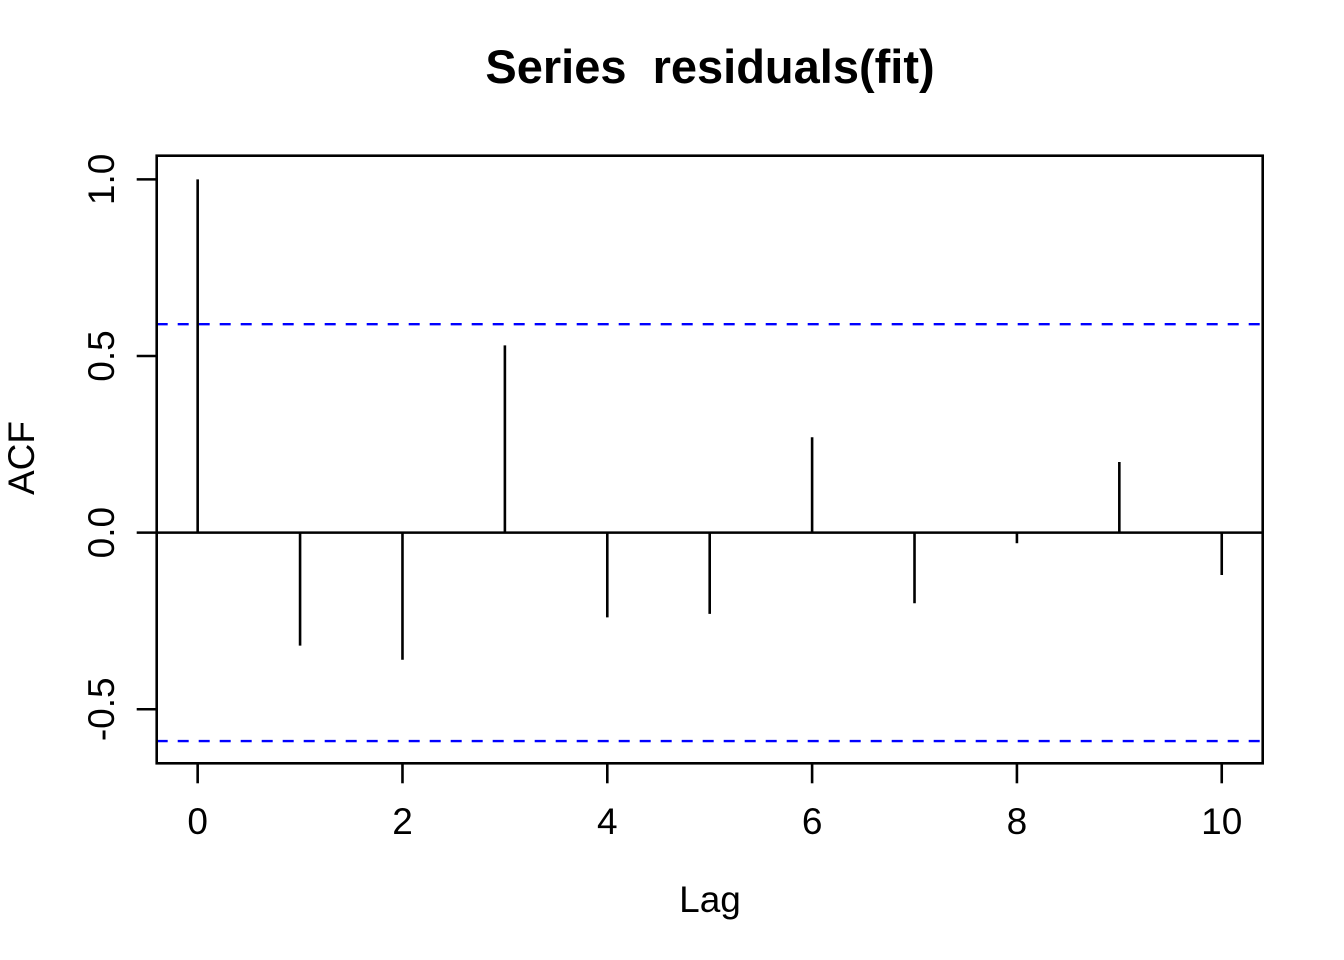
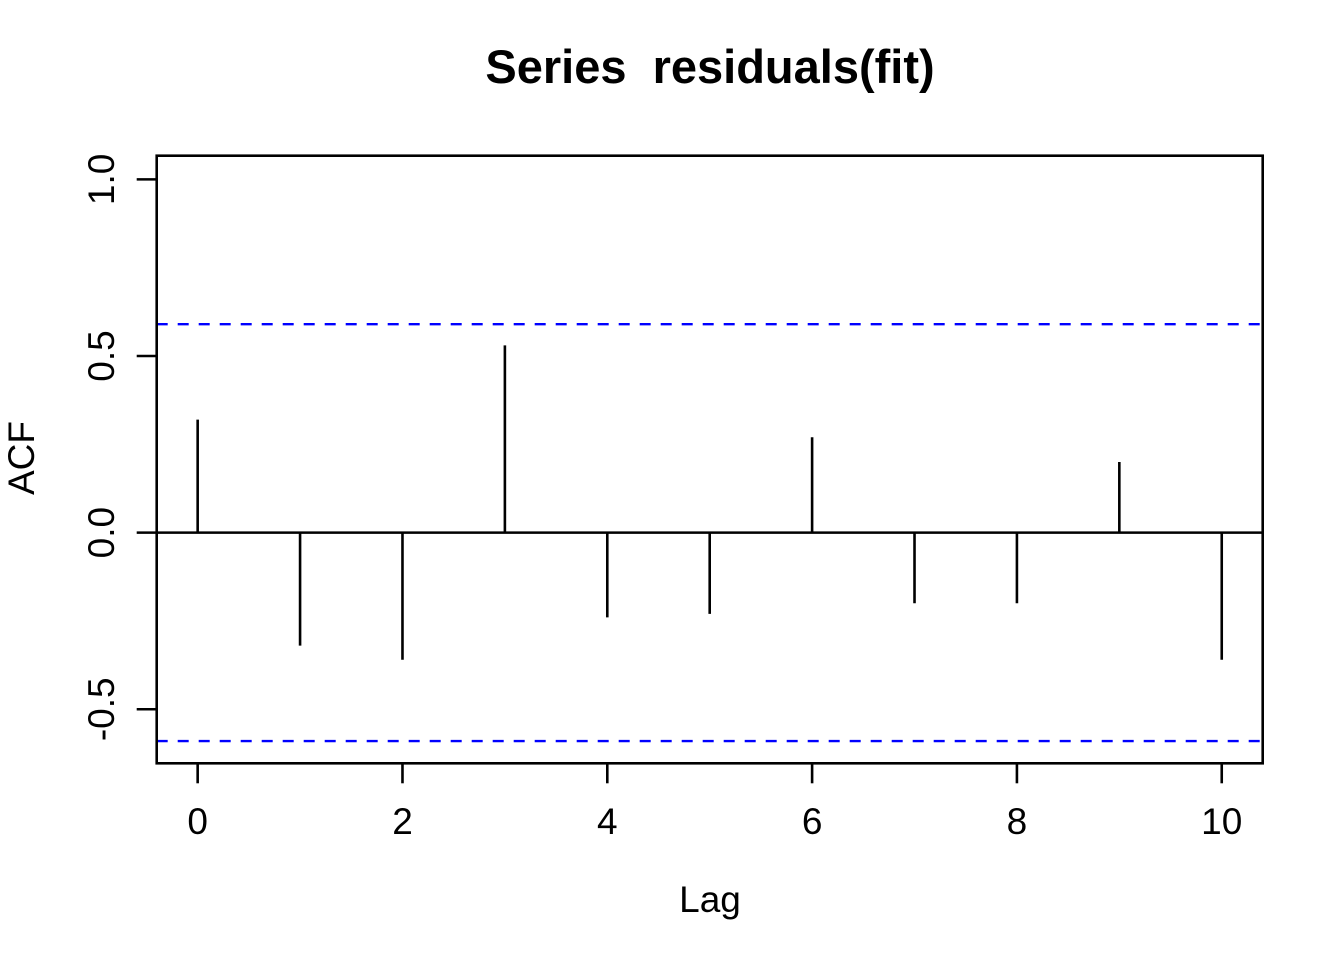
0: 1.00 -> 0.32
8: -0.03 -> -0.20
10: -0.12 -> -0.36
